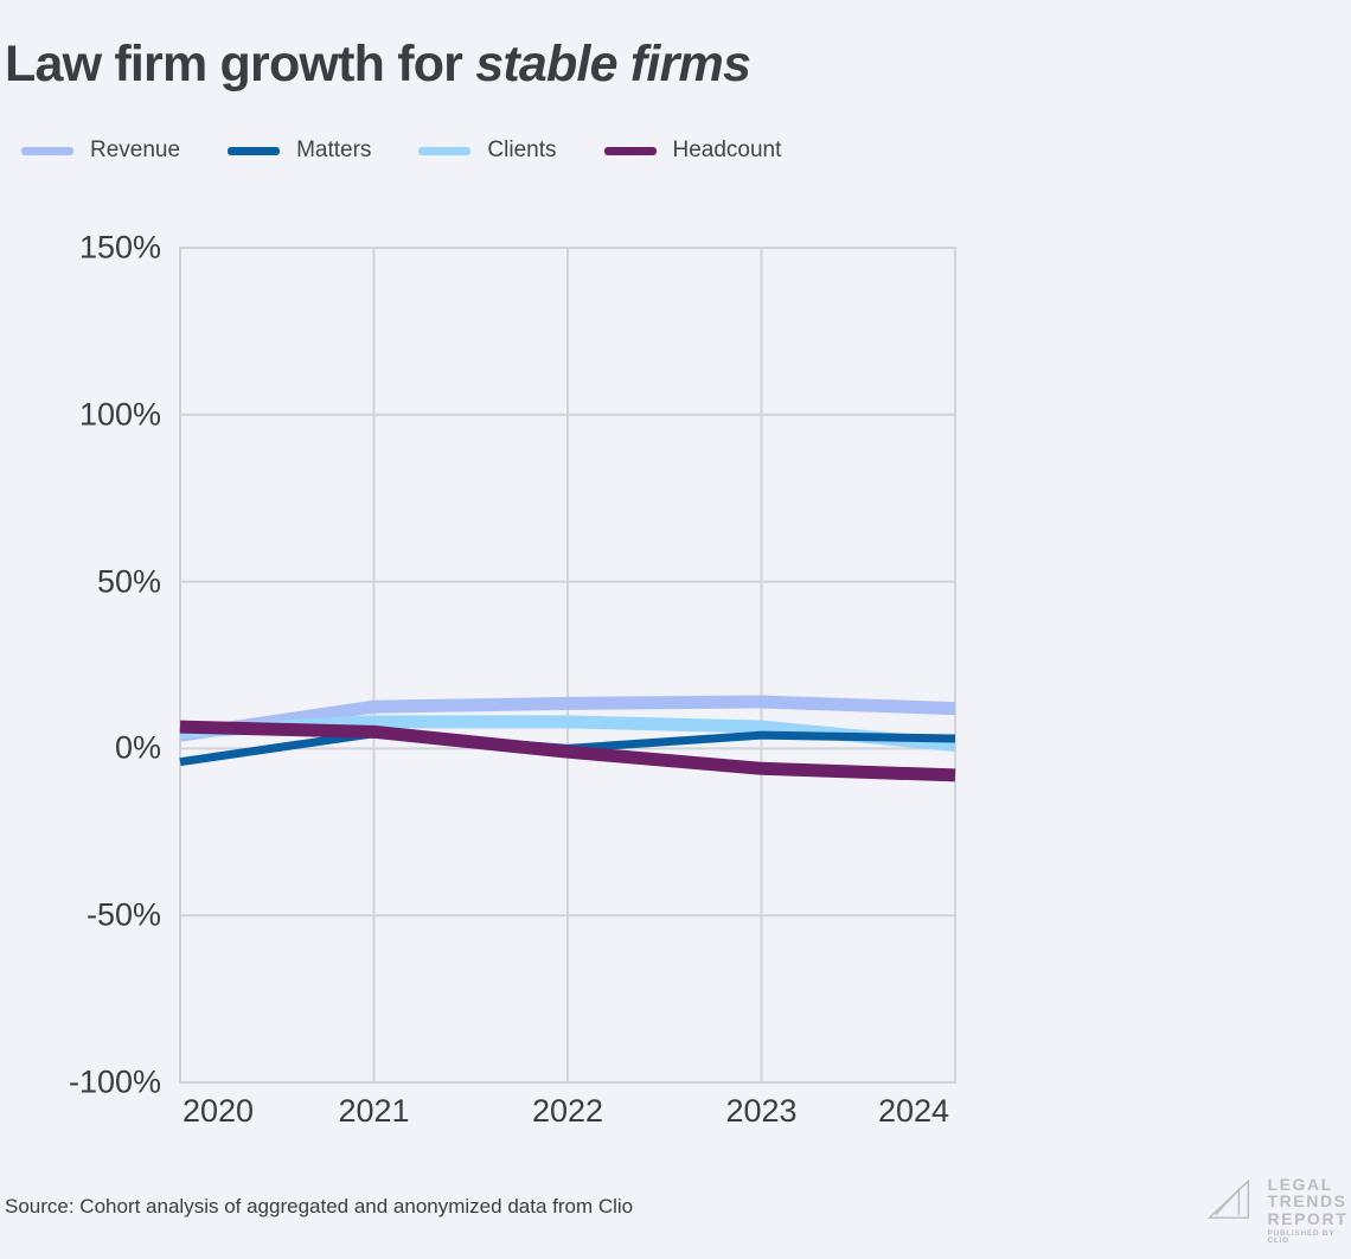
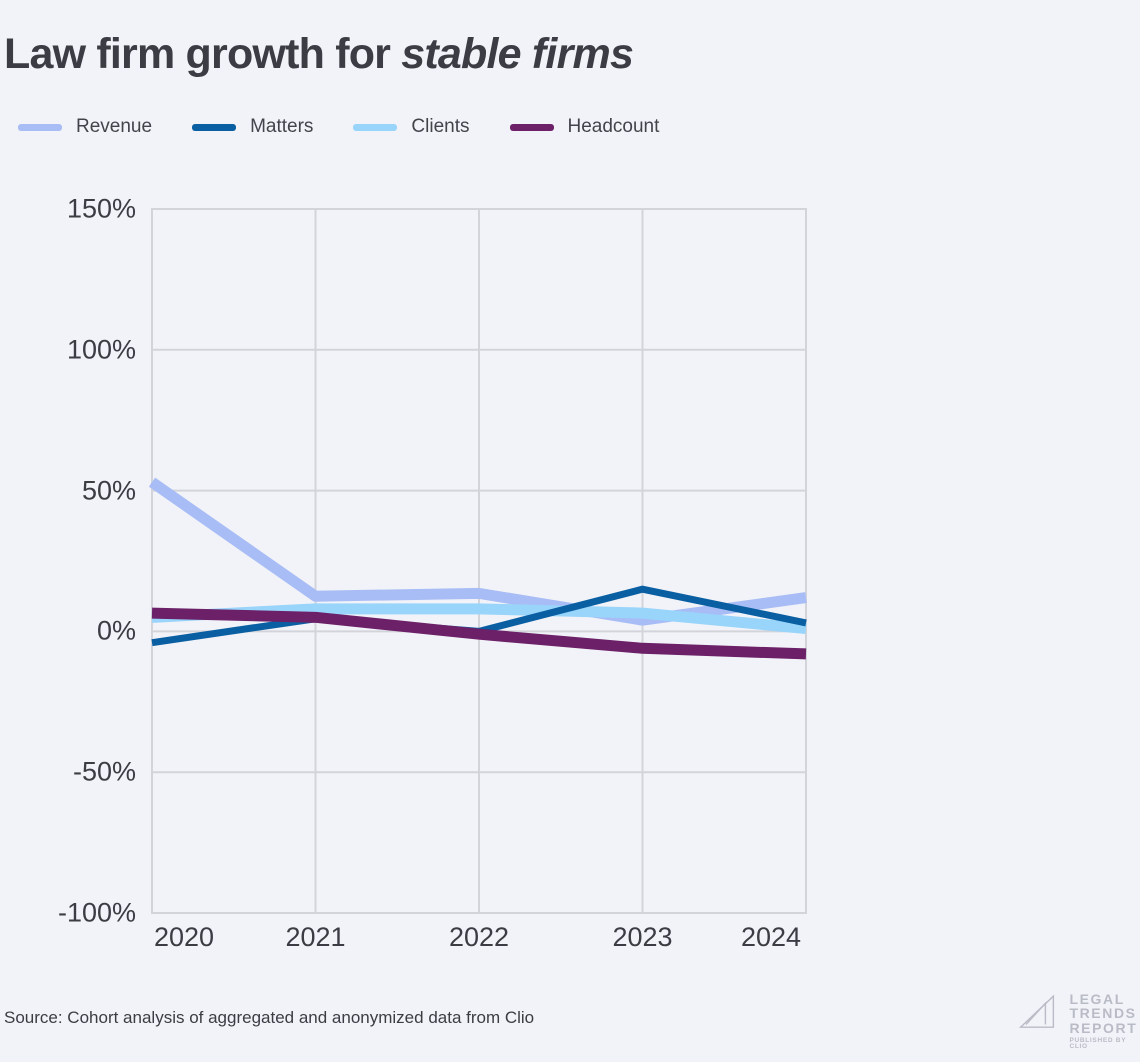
Revenue/2020: 4% -> 53%
Revenue/2023: 14% -> 4%
Matters/2023: 4% -> 15%
